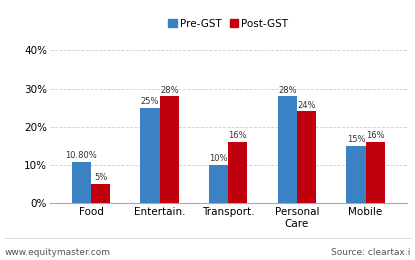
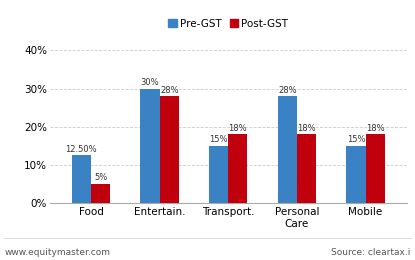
Pre-GST/Food: 10.80% -> 12.50%
Pre-GST/Entertain.: 25% -> 30%
Pre-GST/Transport.: 10% -> 15%
Post-GST/Transport.: 16% -> 18%
Post-GST/Personal Care: 24% -> 18%
Post-GST/Mobile: 16% -> 18%
